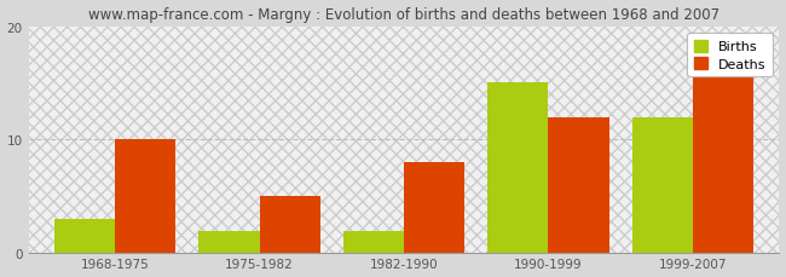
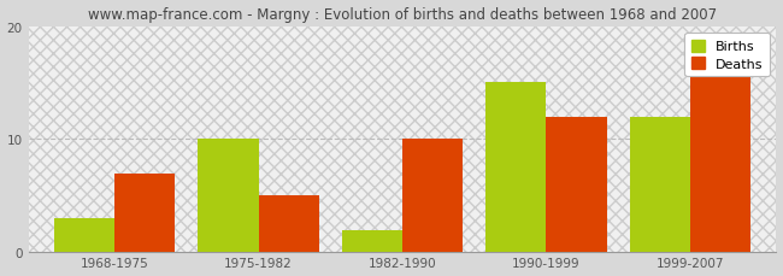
Deaths/1968-1975: 10 -> 7
Births/1975-1982: 2 -> 10
Deaths/1982-1990: 8 -> 10
